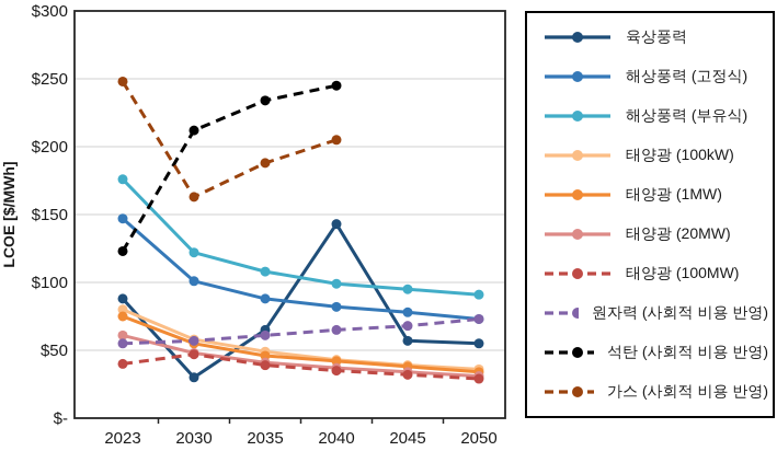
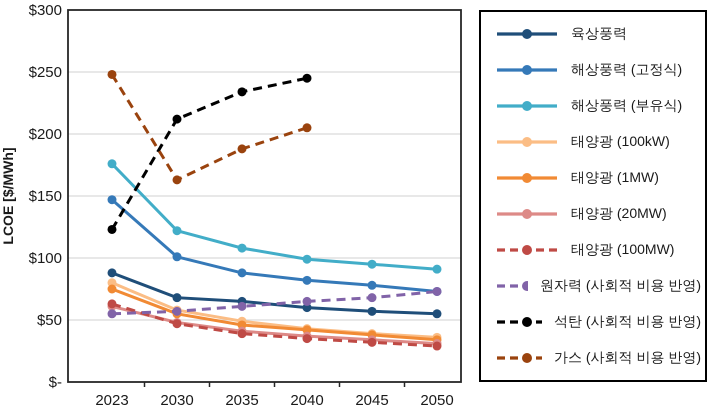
태양광 (100MW)/2023: $40 -> $63
육상풍력/2030: $30 -> $68
육상풍력/2040: $143 -> $60
